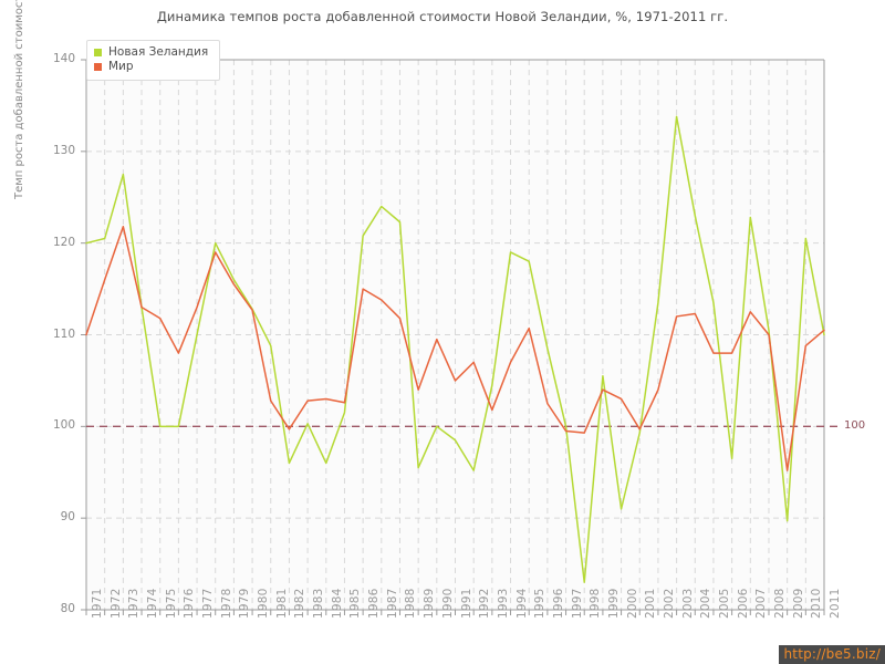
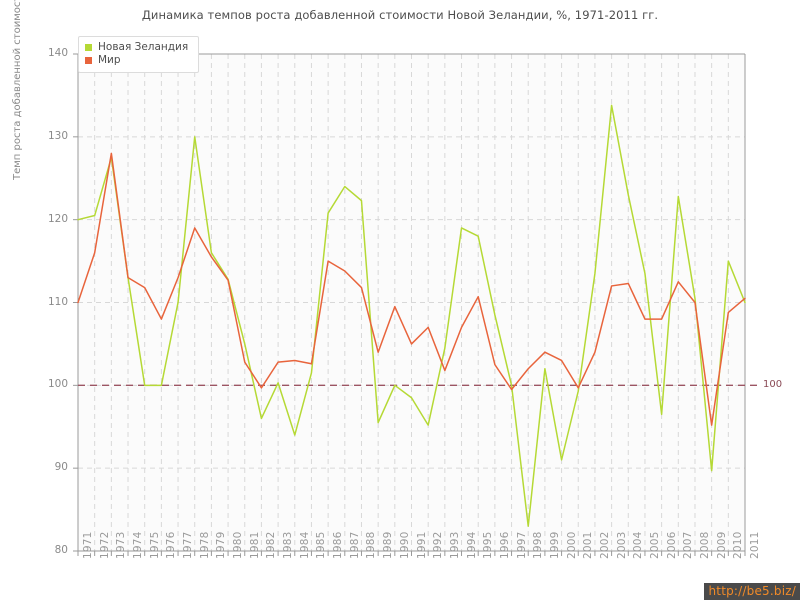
Мир/1973: 122 -> 128
Новая Зеландия/1978: 120 -> 130
Новая Зеландия/1981: 109 -> 105
Новая Зеландия/1984: 96 -> 94
Мир/1998: 99 -> 102
Новая Зеландия/1999: 106 -> 102
Новая Зеландия/2010: 120 -> 115
